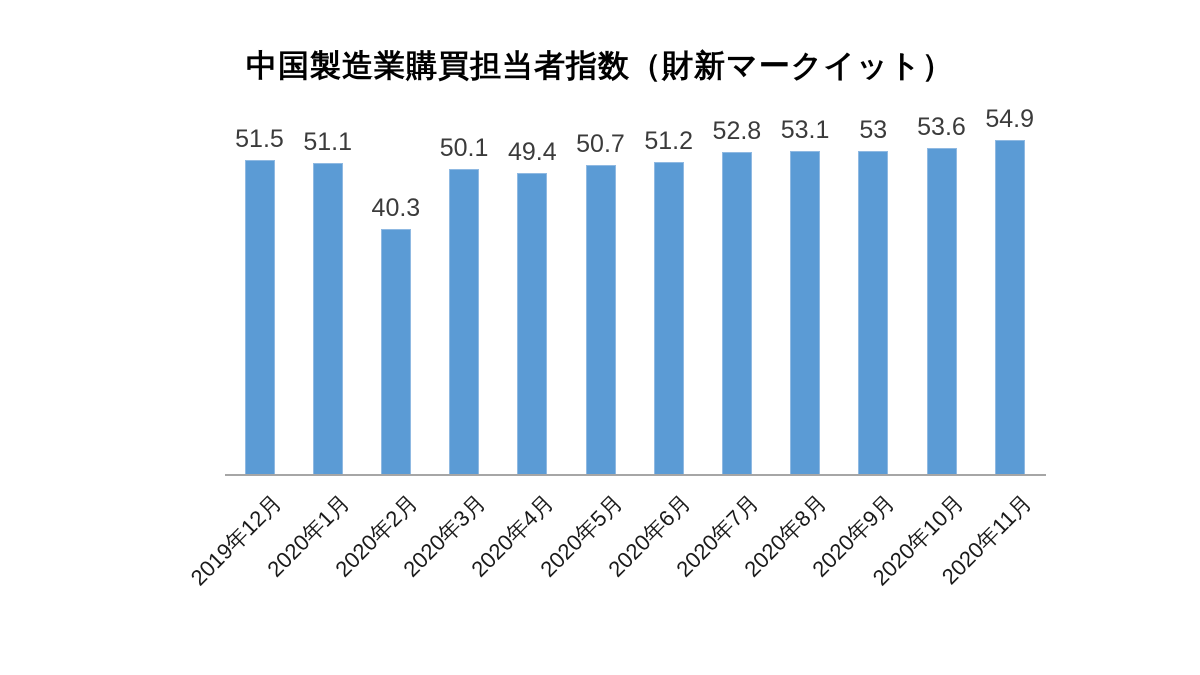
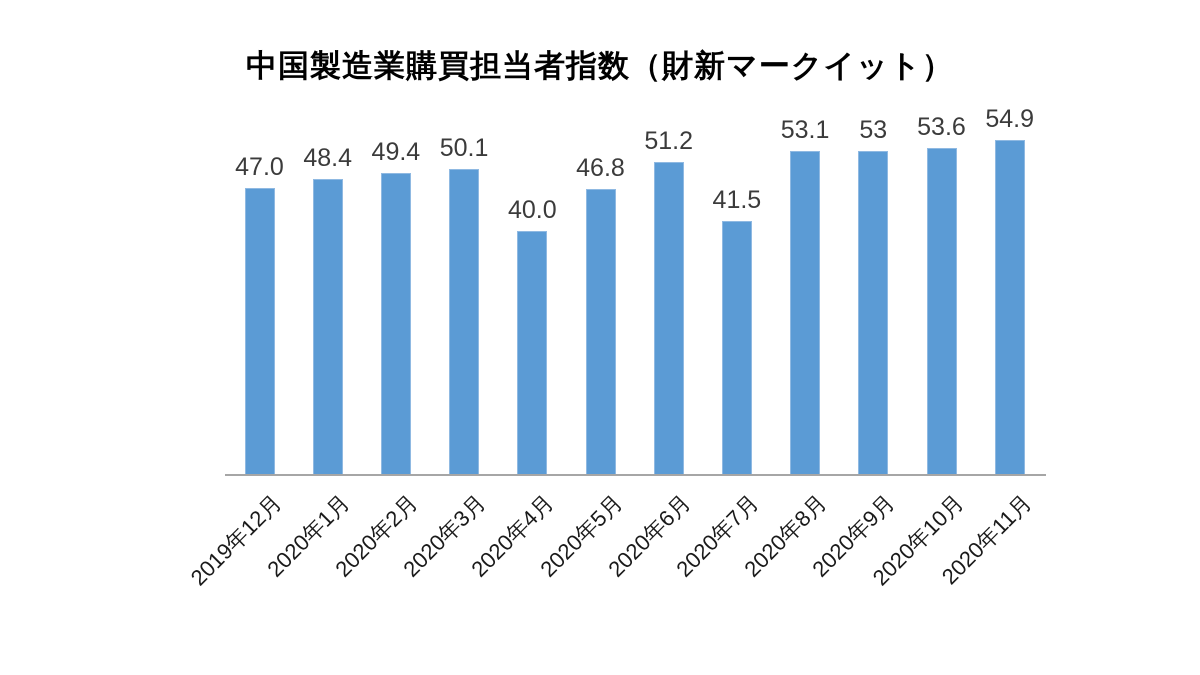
2019年12月: 51.5 -> 47.0
2020年1月: 51.1 -> 48.4
2020年2月: 40.3 -> 49.4
2020年4月: 49.4 -> 40.0
2020年5月: 50.7 -> 46.8
2020年7月: 52.8 -> 41.5
